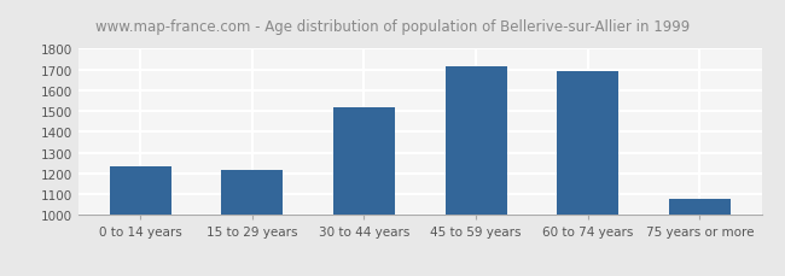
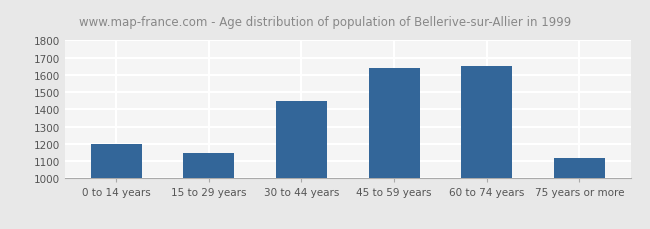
0 to 14 years: 1240 -> 1200
15 to 29 years: 1220 -> 1150
30 to 44 years: 1520 -> 1450
45 to 59 years: 1720 -> 1640
60 to 74 years: 1700 -> 1650
75 years or more: 1080 -> 1120
